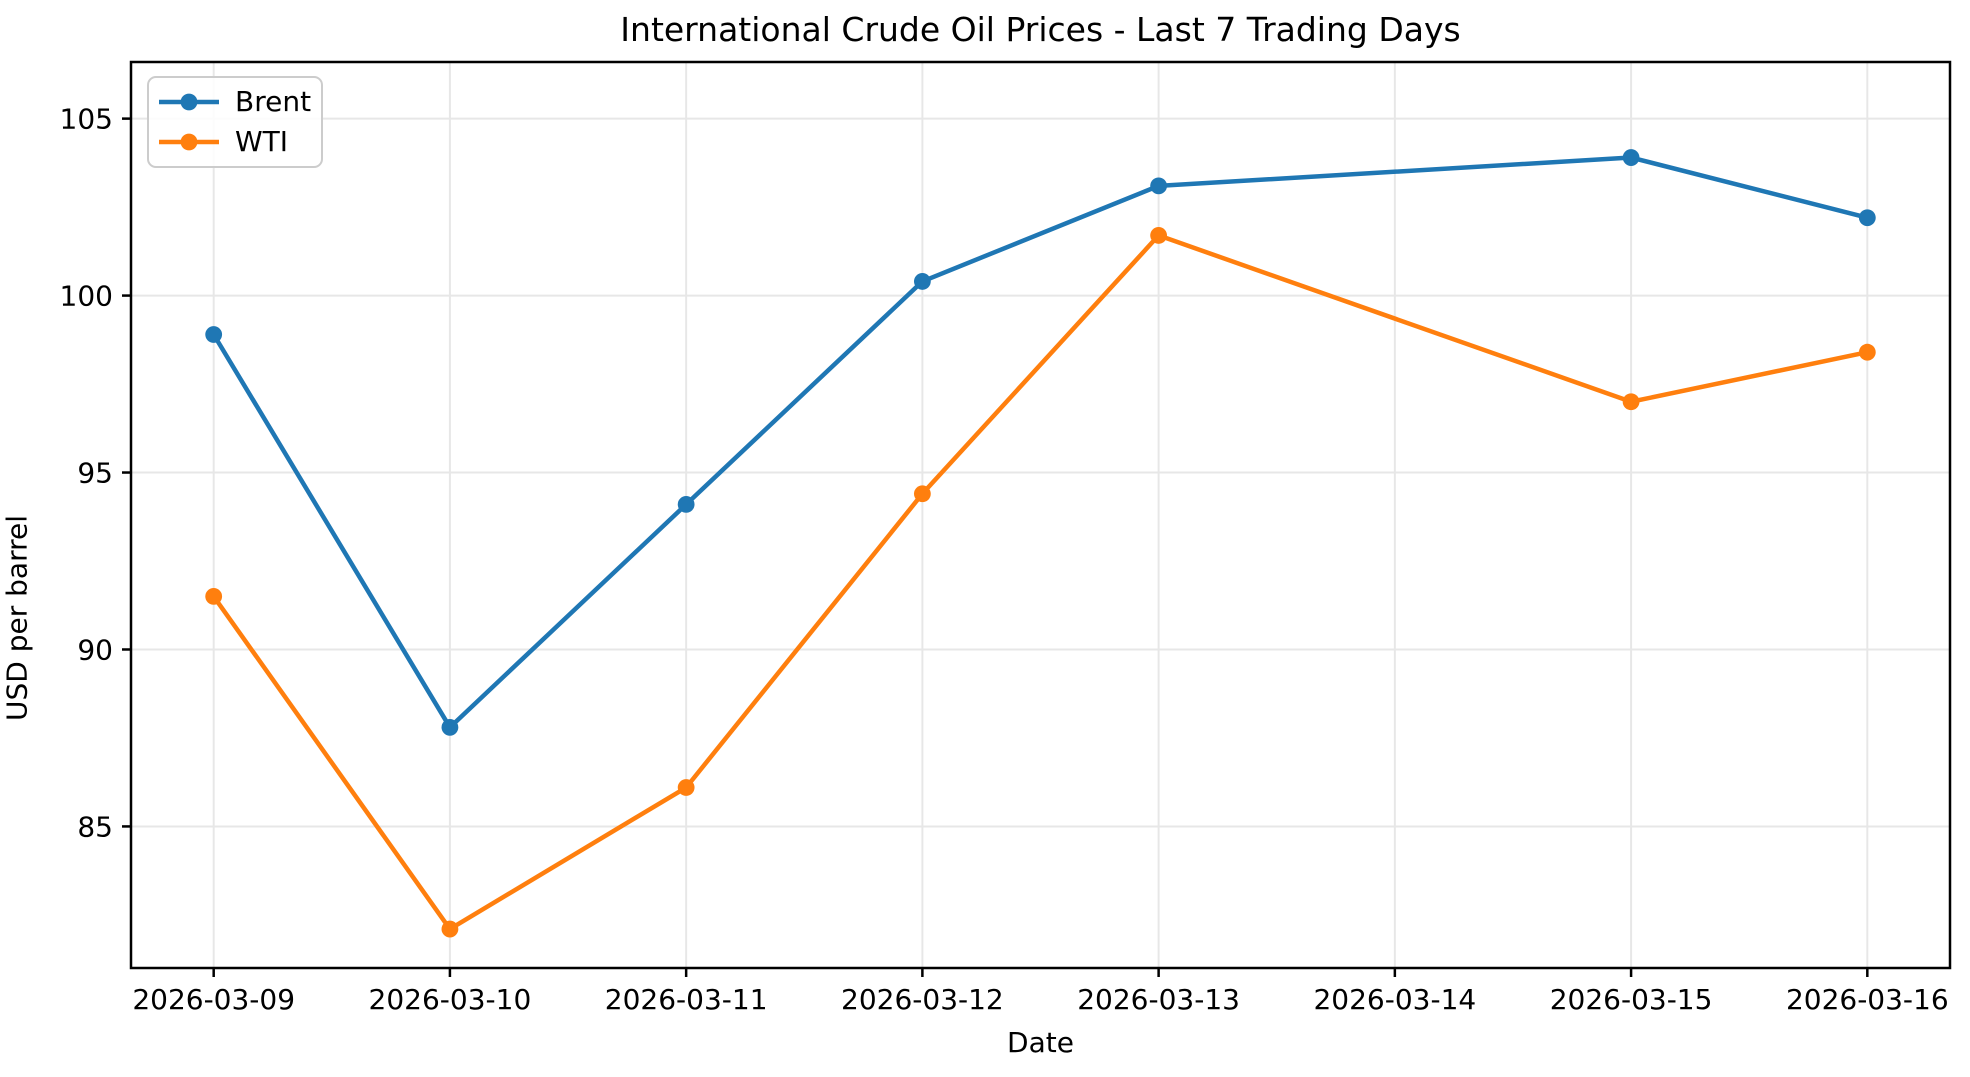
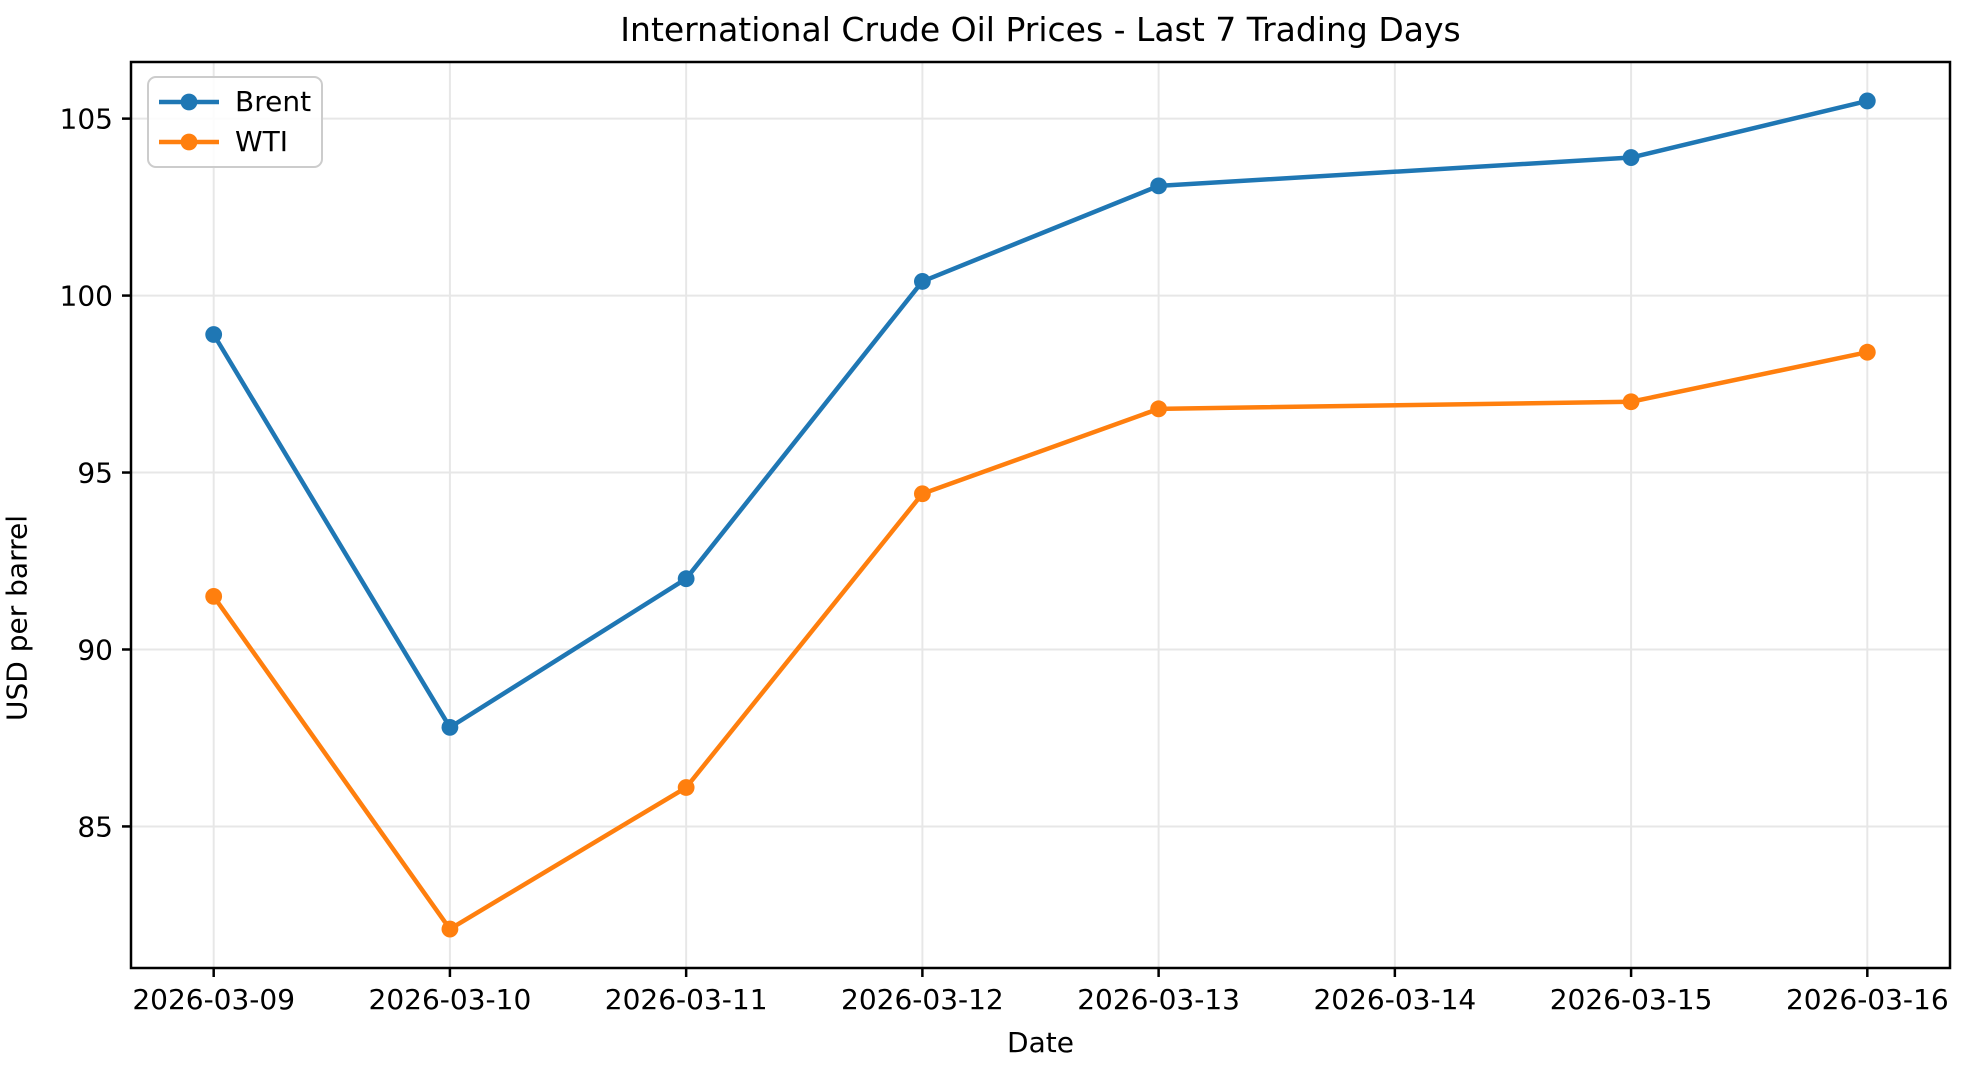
Brent/2026-03-11: 94.1 -> 92.0
WTI/2026-03-13: 101.7 -> 96.8
Brent/2026-03-16: 102.2 -> 105.5
